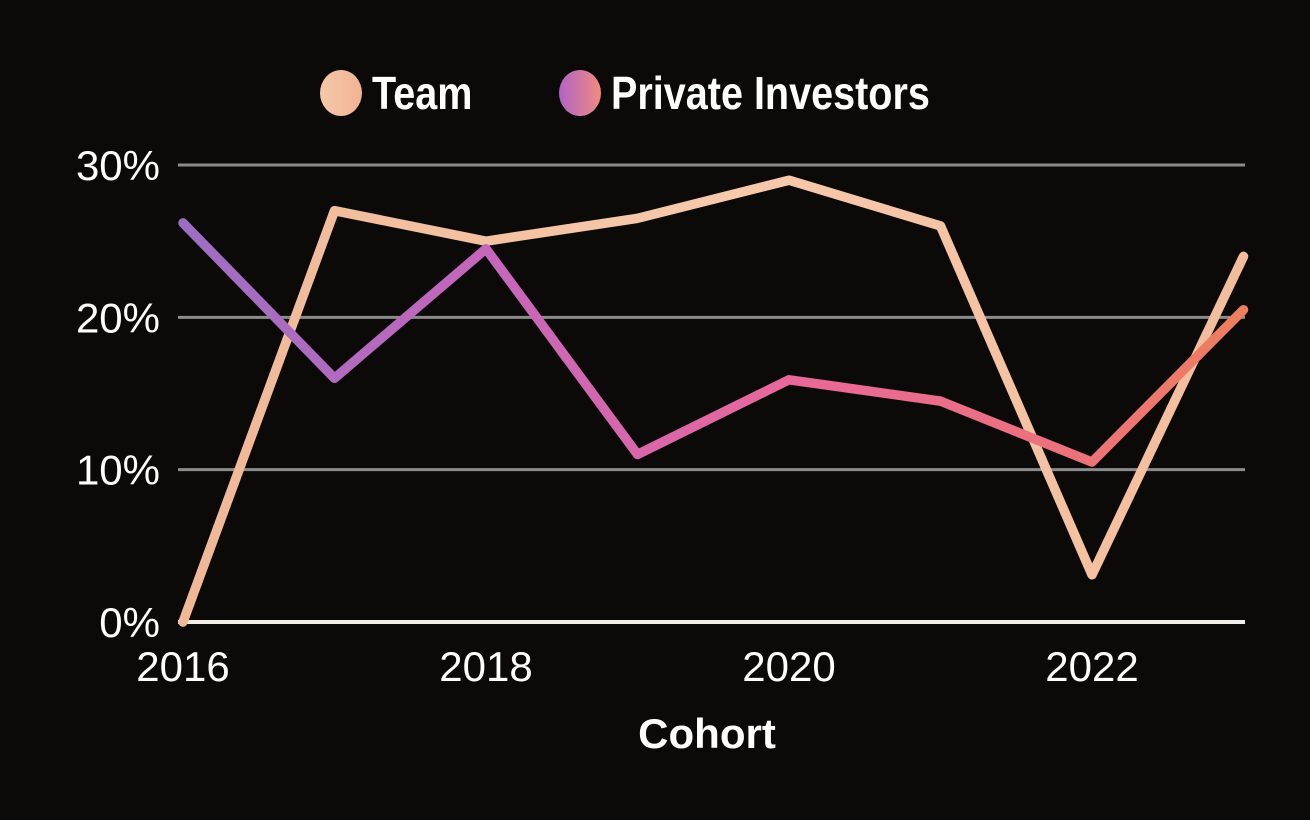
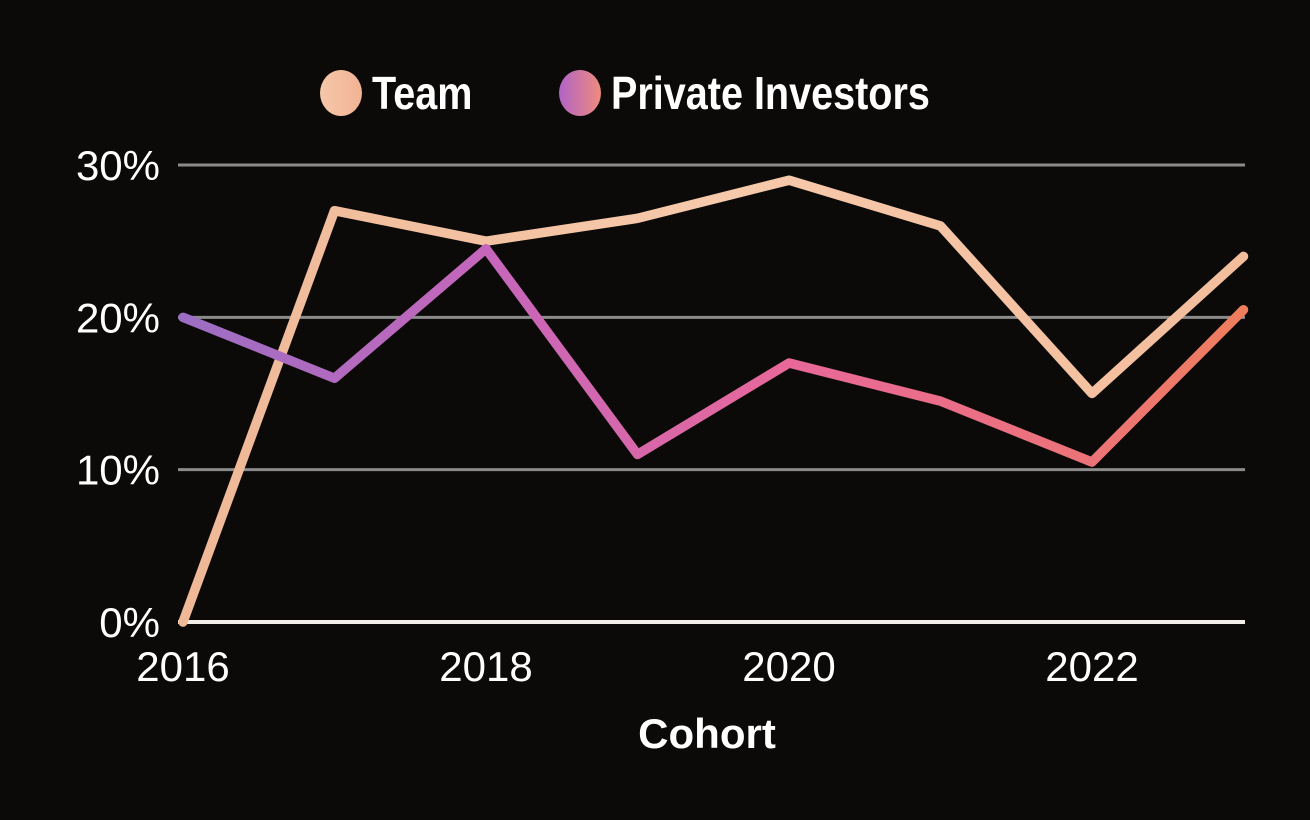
Private Investors/2016: 26.2% -> 20.0%
Private Investors/2020: 15.9% -> 17.0%
Team/2022: 3.1% -> 15.0%
